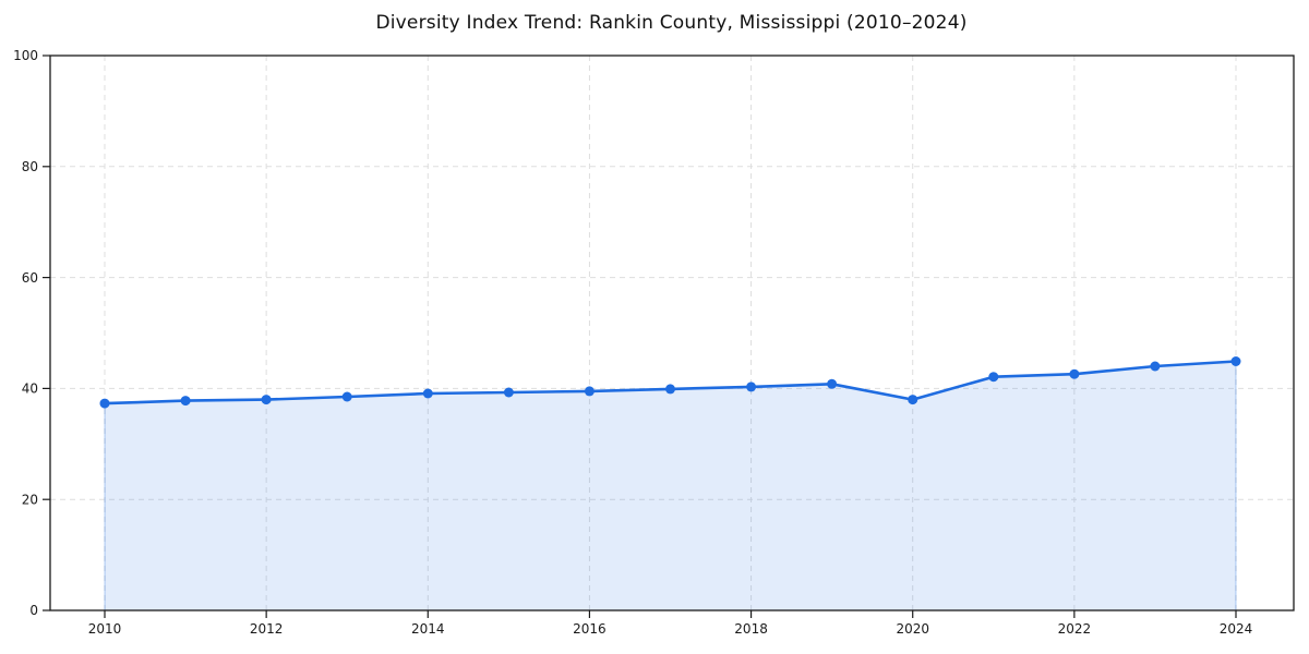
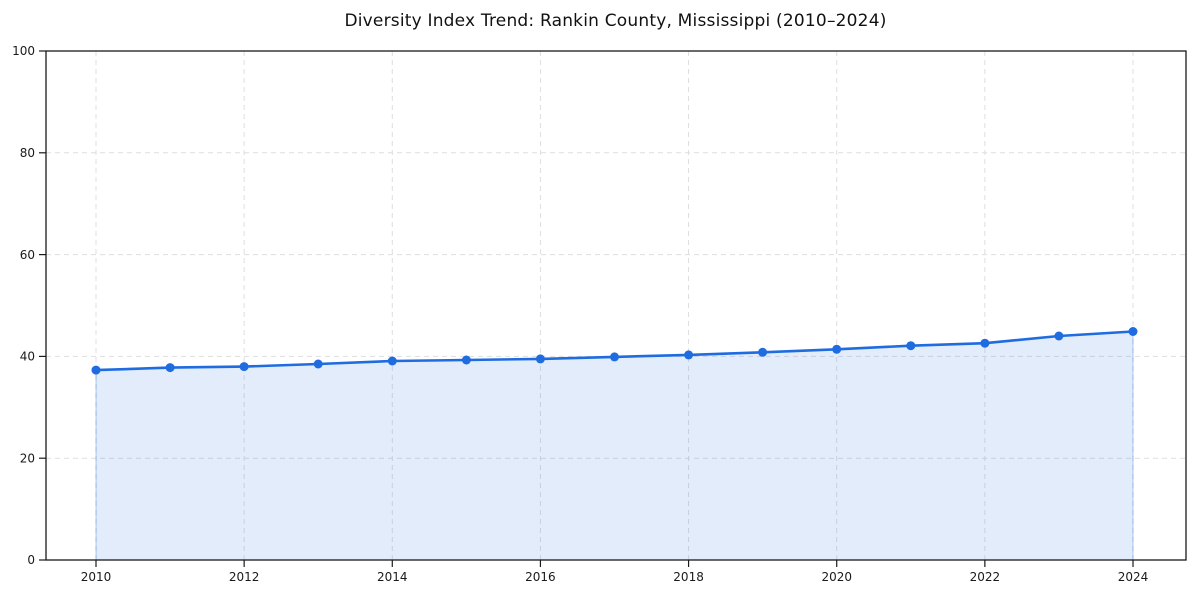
2020: 38 -> 41
